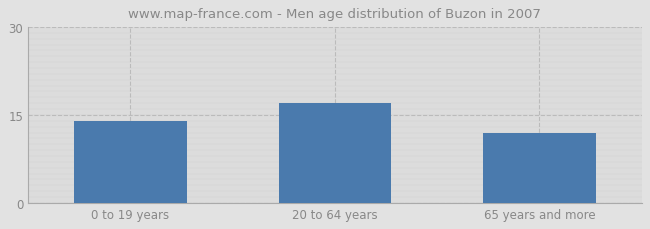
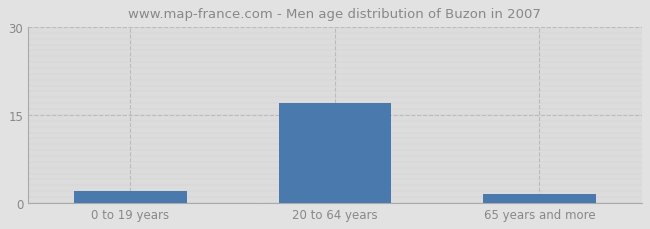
0 to 19 years: 14.0 -> 2.0
65 years and more: 12.0 -> 1.5
